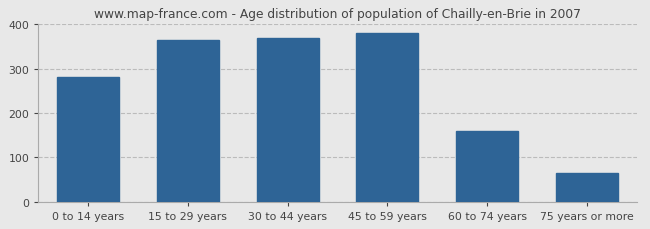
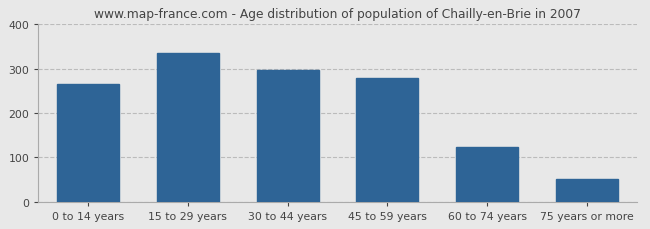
0 to 14 years: 280 -> 265
15 to 29 years: 365 -> 335
30 to 44 years: 370 -> 298
45 to 59 years: 380 -> 278
60 to 74 years: 160 -> 123
75 years or more: 65 -> 50
